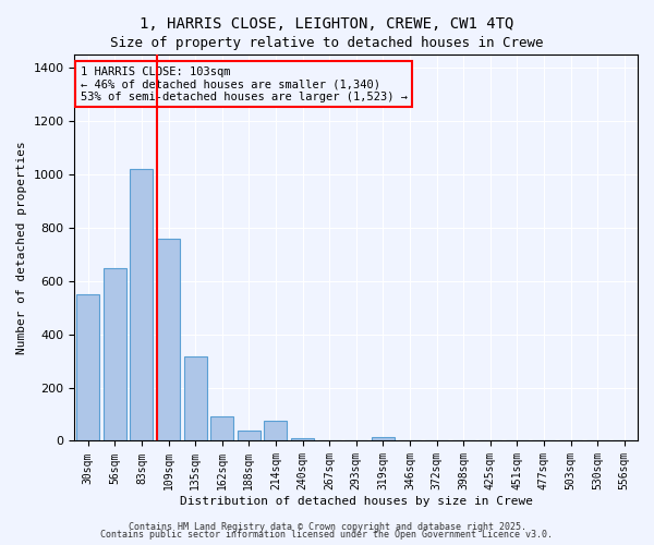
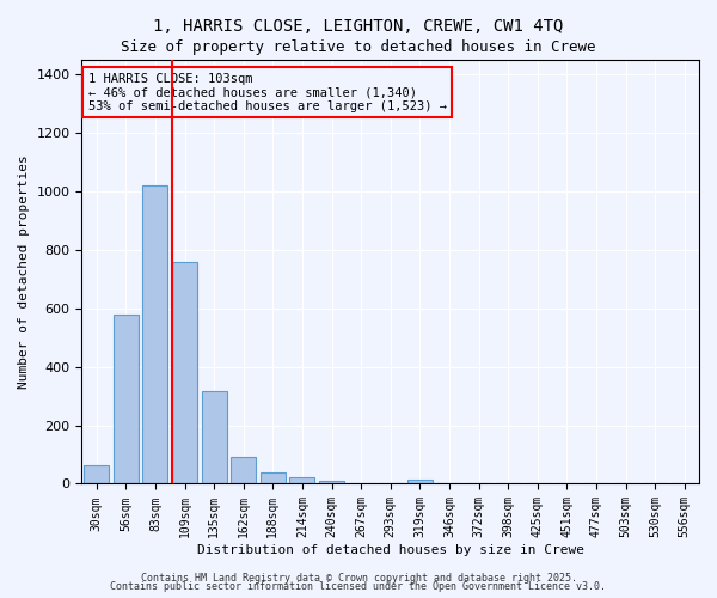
30sqm: 550 -> 65
56sqm: 650 -> 580
214sqm: 75 -> 22
